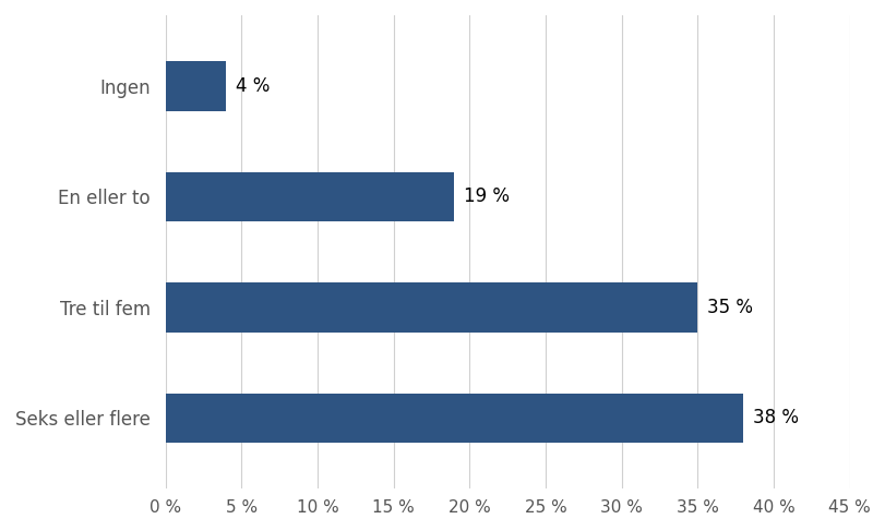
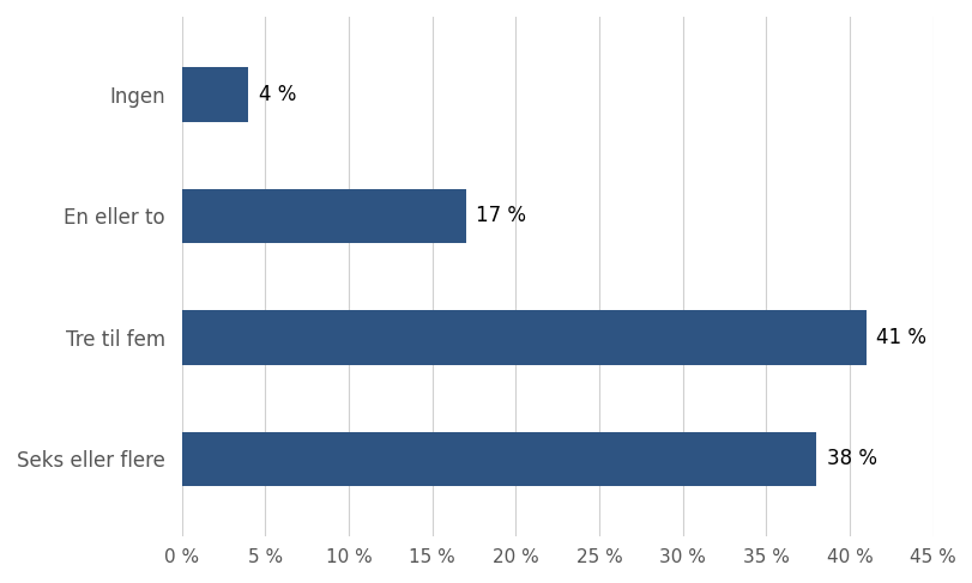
En eller to: 19 -> 17
Tre til fem: 35 -> 41
